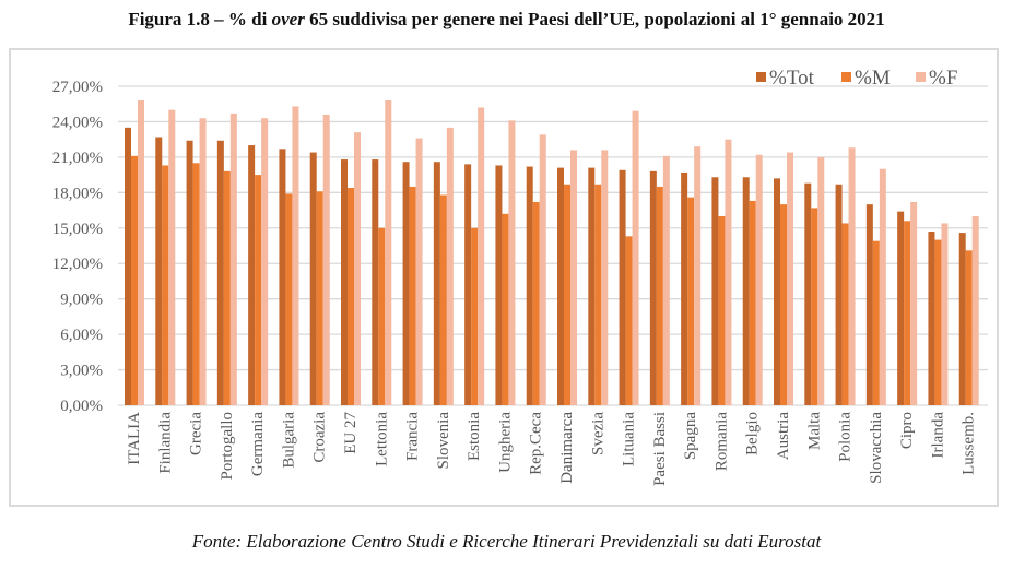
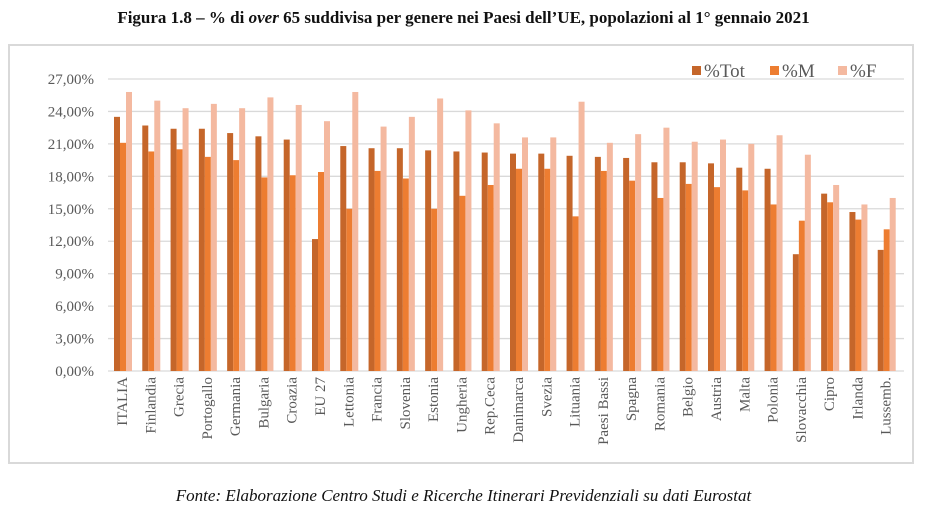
%Tot/EU 27: 20,8% -> 12,2%
%Tot/Slovacchia: 17,0% -> 10,8%
%Tot/Lussemb.: 14,6% -> 11,2%
